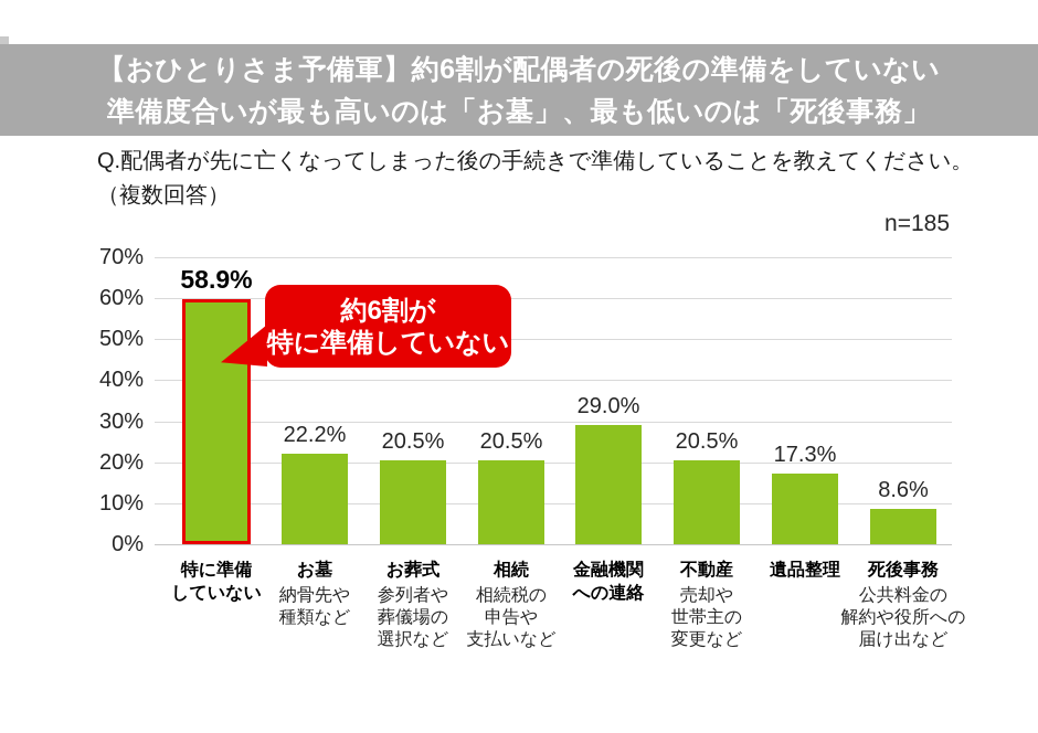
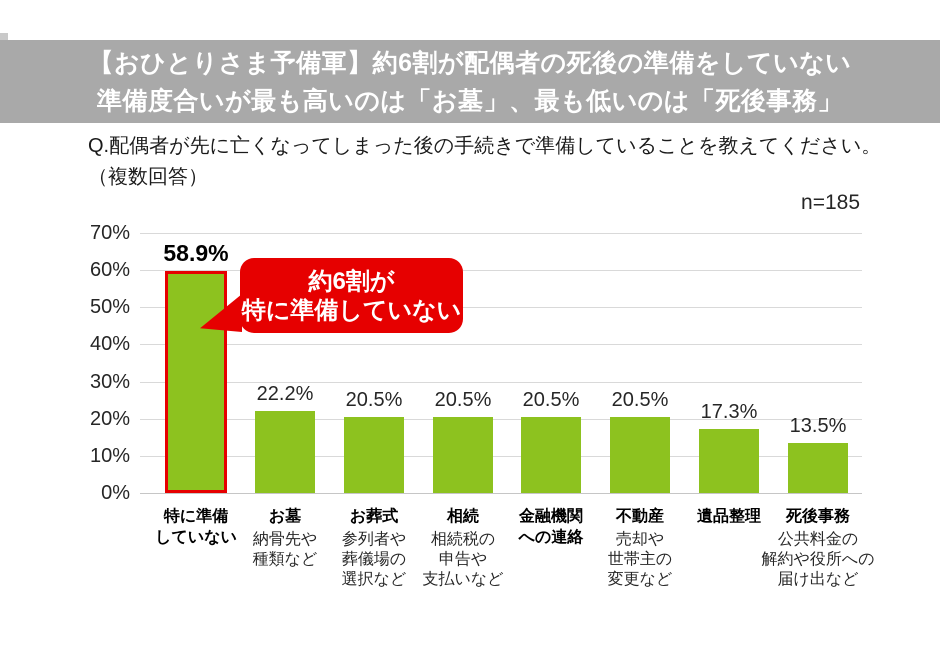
金融機関への連絡: 29.0% -> 20.5%
死後事務: 8.6% -> 13.5%
